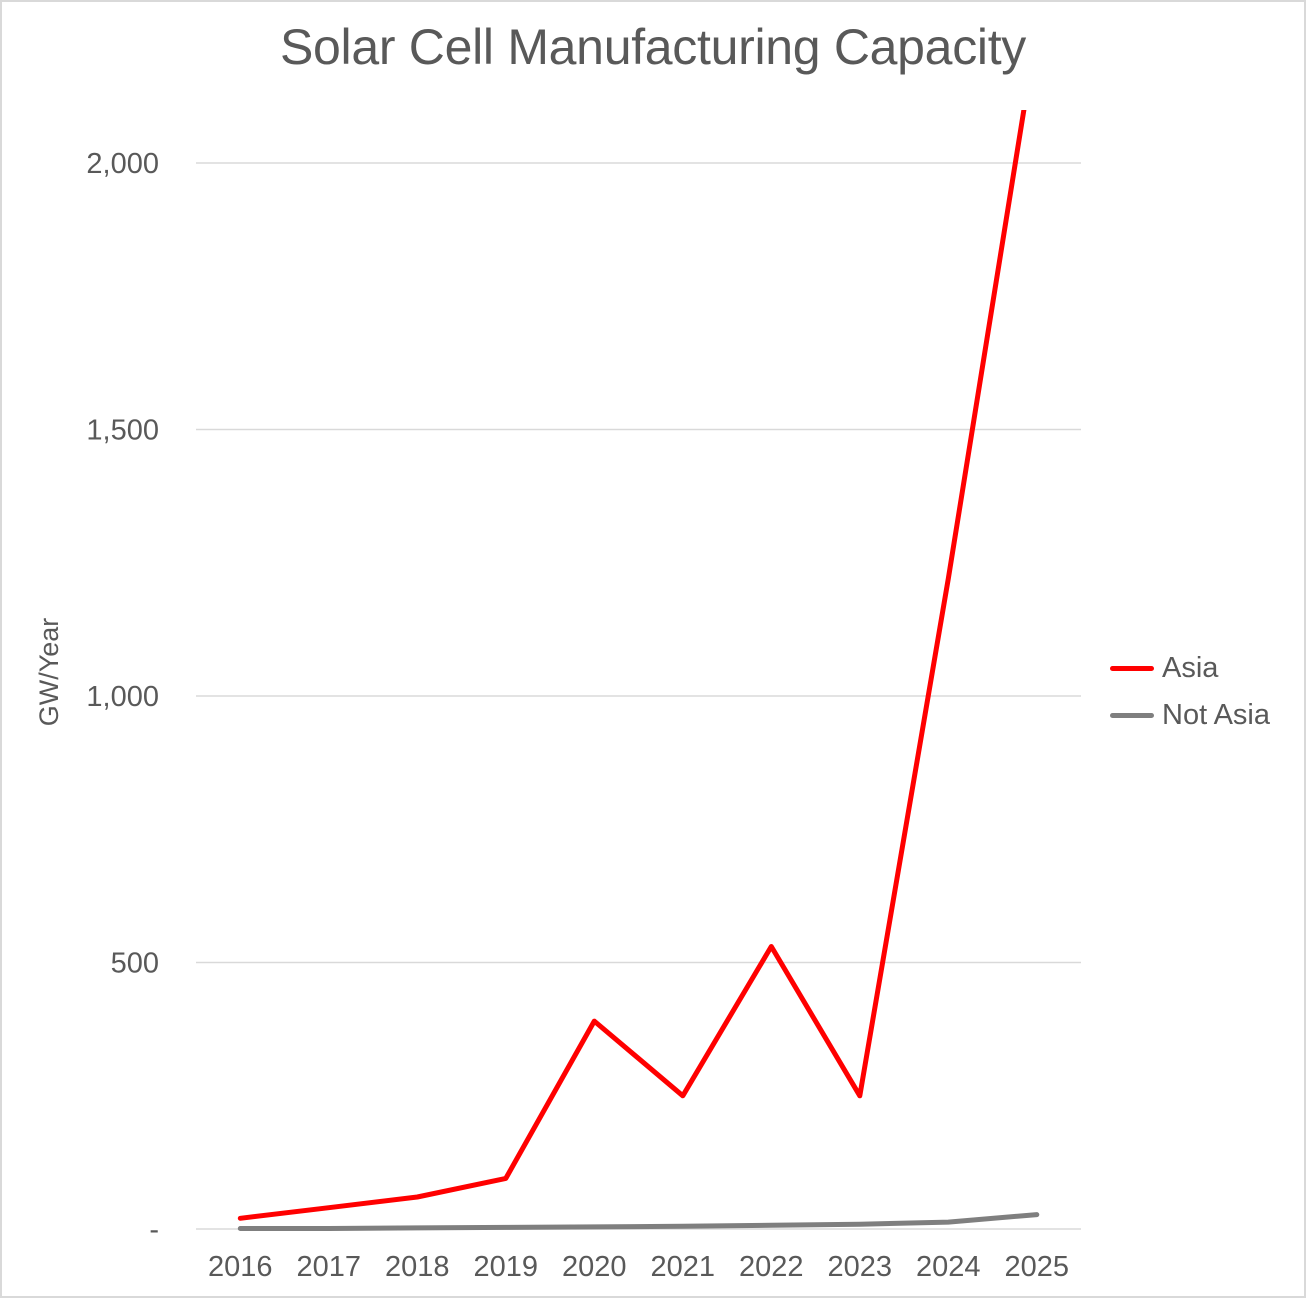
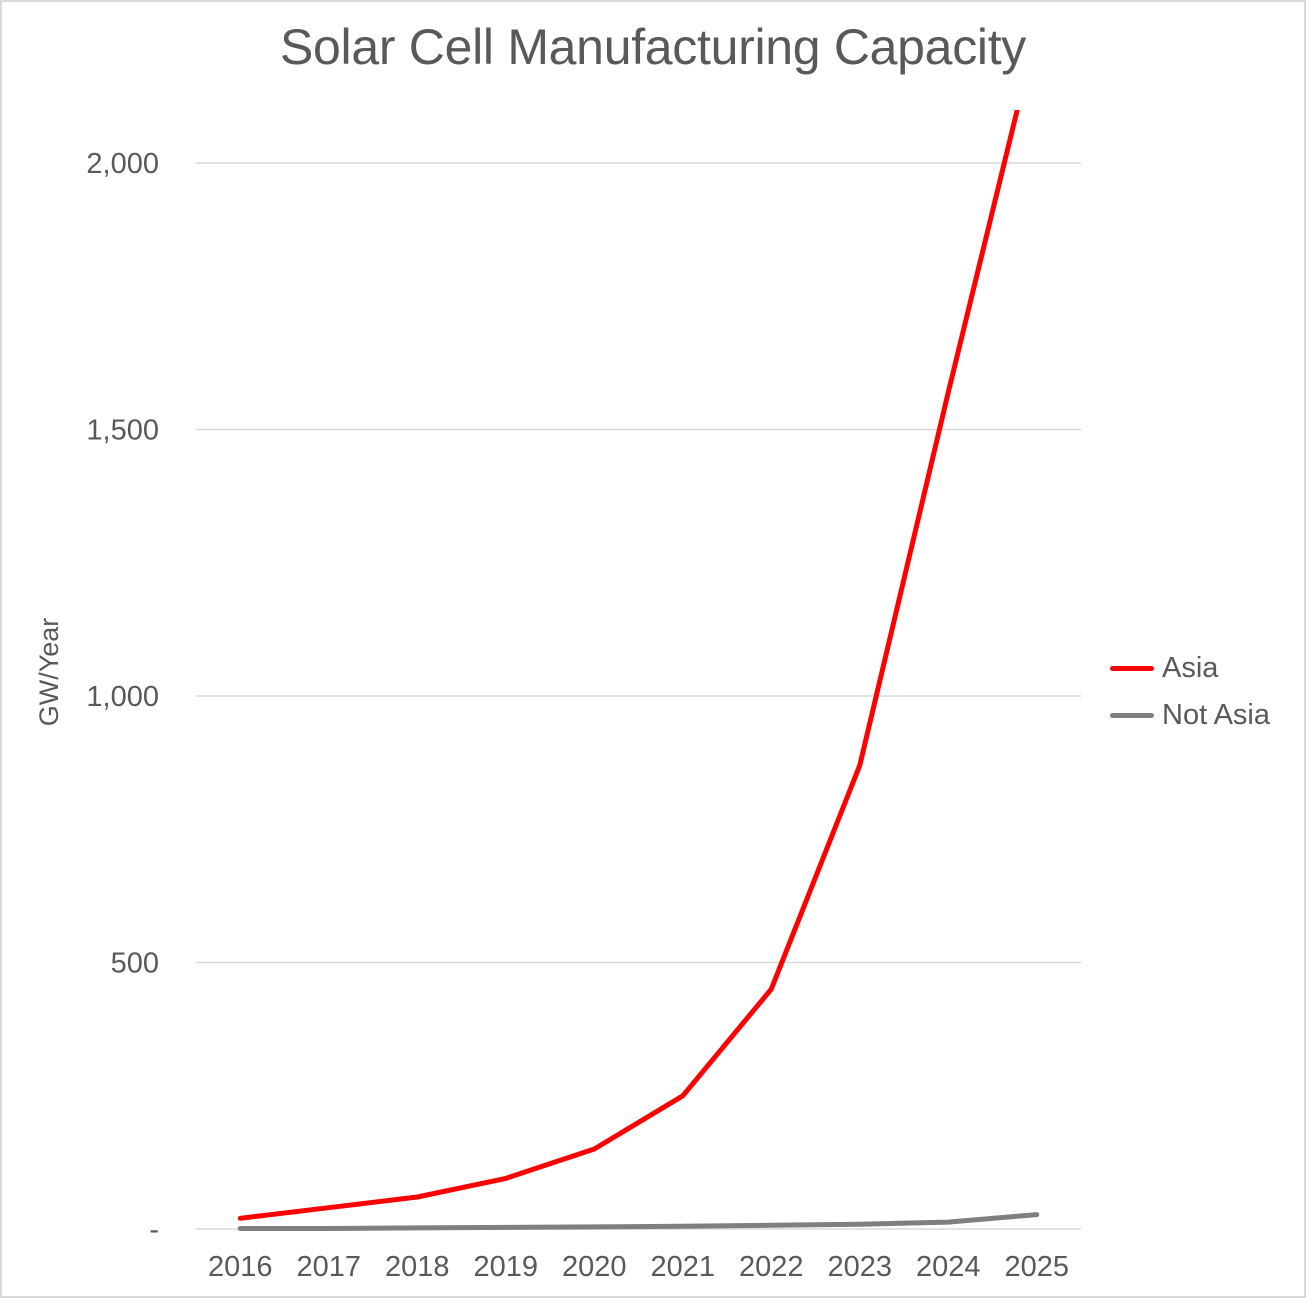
Asia/2020: 390 -> 150
Asia/2022: 530 -> 450
Asia/2023: 250 -> 870
Asia/2024: 1220 -> 1570
